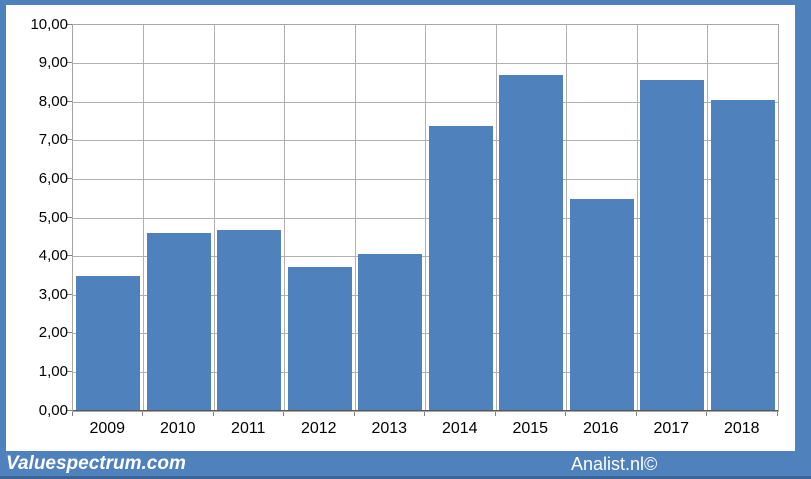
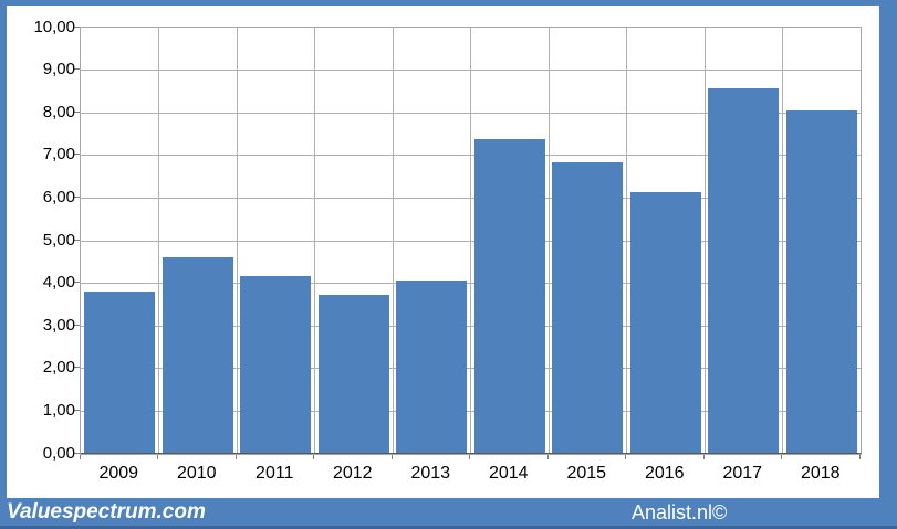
2009: 3,5 -> 3,8
2011: 4,7 -> 4,2
2015: 8,7 -> 6,8
2016: 5,5 -> 6,1
